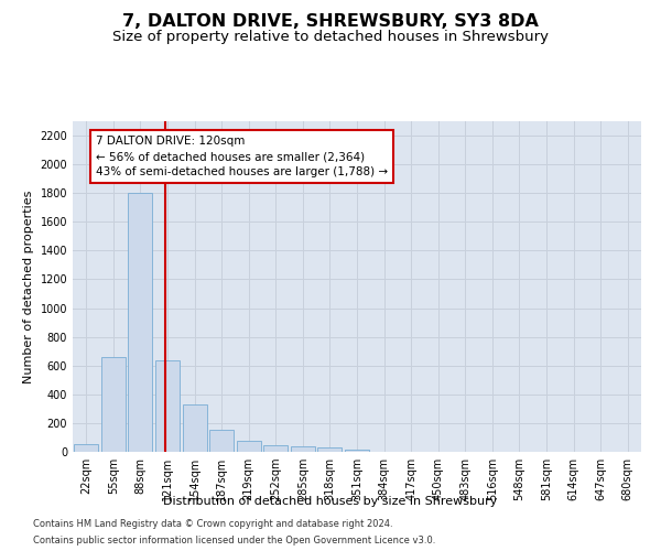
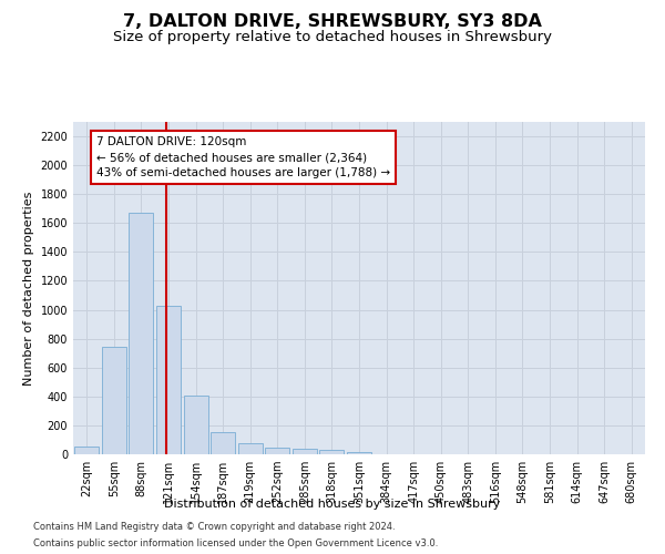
55sqm: 660 -> 740
88sqm: 1800 -> 1670
121sqm: 640 -> 1030
154sqm: 330 -> 400
